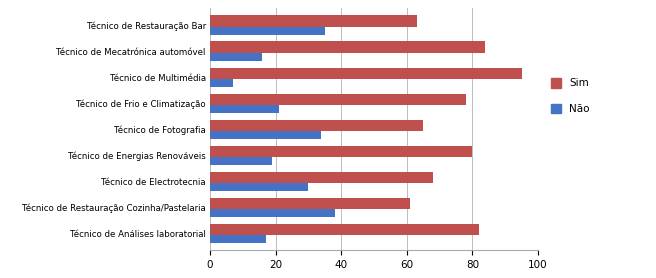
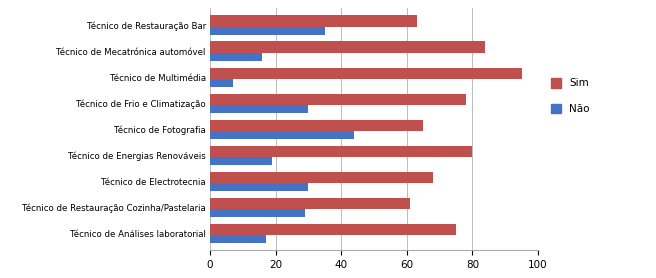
Não/Técnico de Frio e Climatização: 21 -> 30
Não/Técnico de Fotografia: 34 -> 44
Não/Técnico de Restauração Cozinha/Pastelaria: 38 -> 29
Sim/Técnico de Análises laboratorial: 82 -> 75
